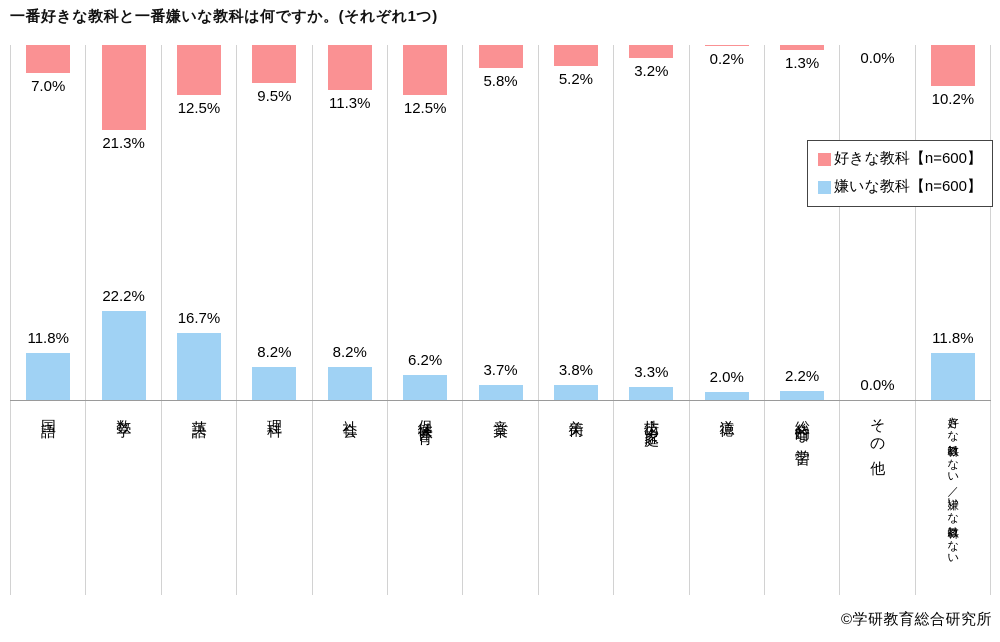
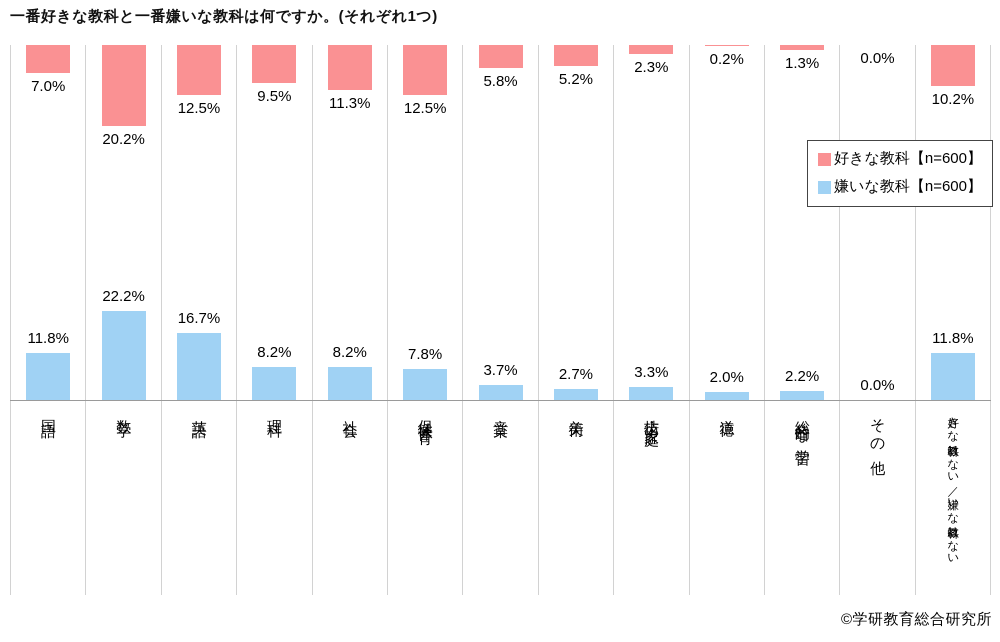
好きな教科【n=600】/数学: 21.3% -> 20.2%
嫌いな教科【n=600】/保健体育: 6.2% -> 7.8%
嫌いな教科【n=600】/美術: 3.8% -> 2.7%
好きな教科【n=600】/技術・家庭: 3.2% -> 2.3%
